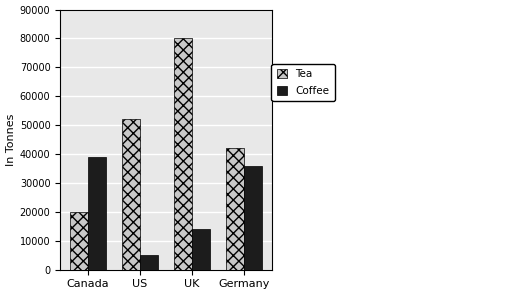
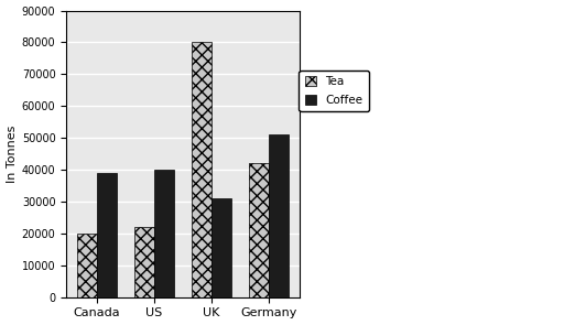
Tea/US: 52000 -> 22000
Coffee/US: 5000 -> 40000
Coffee/UK: 14000 -> 31000
Coffee/Germany: 36000 -> 51000
